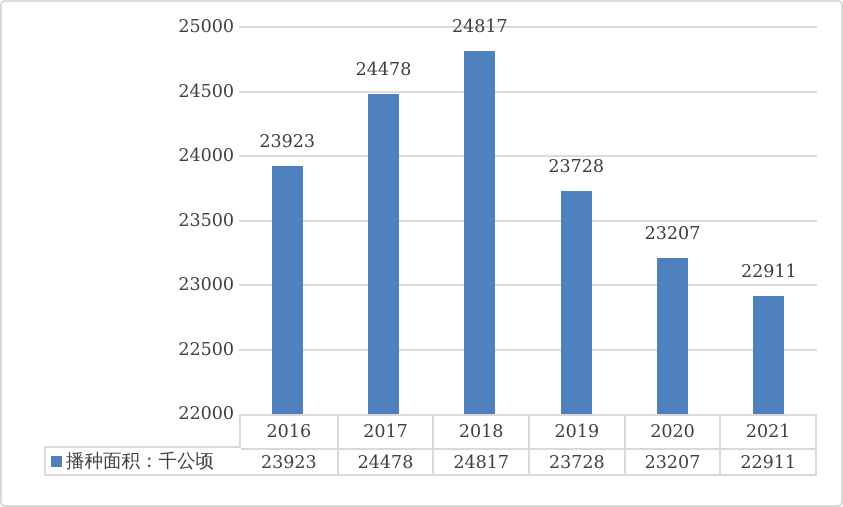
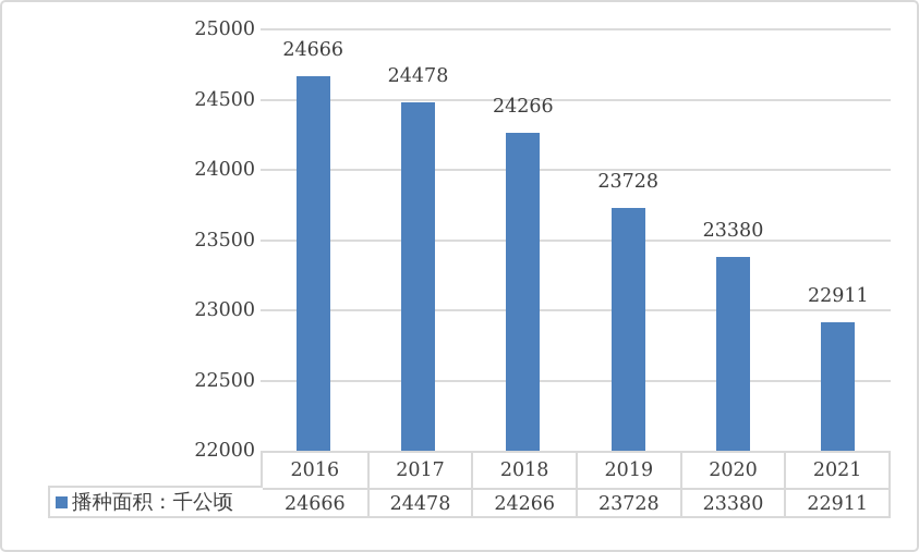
2016: 23923 -> 24666
2018: 24817 -> 24266
2020: 23207 -> 23380
